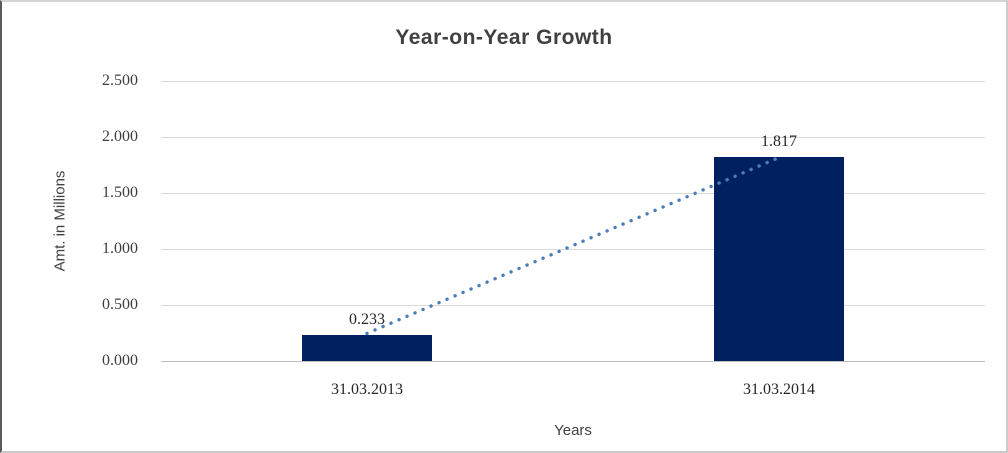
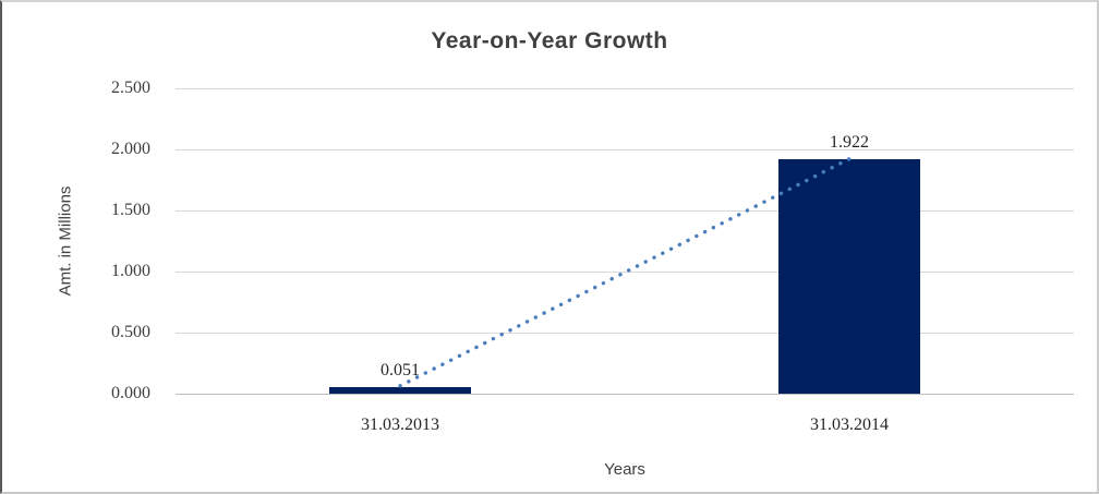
31.03.2013: 0.233 -> 0.051
31.03.2014: 1.817 -> 1.922
